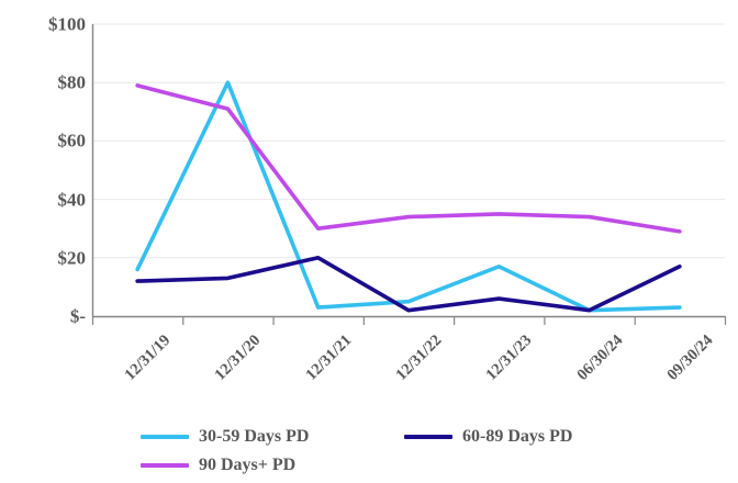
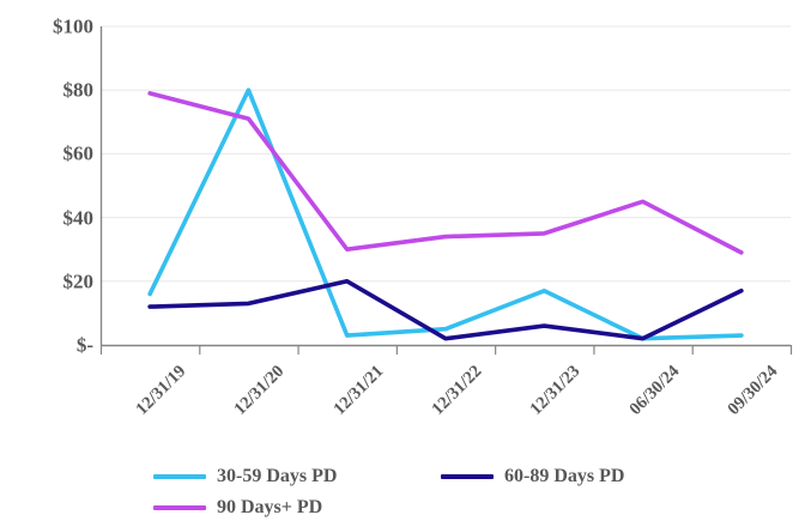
90 Days+ PD/06/30/24: $34 -> $45
